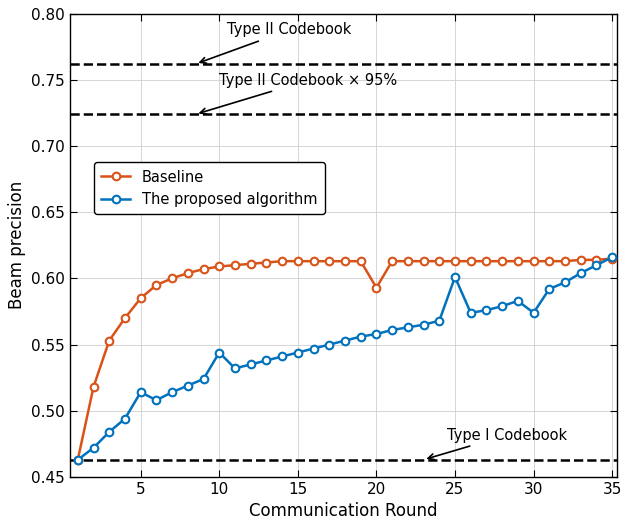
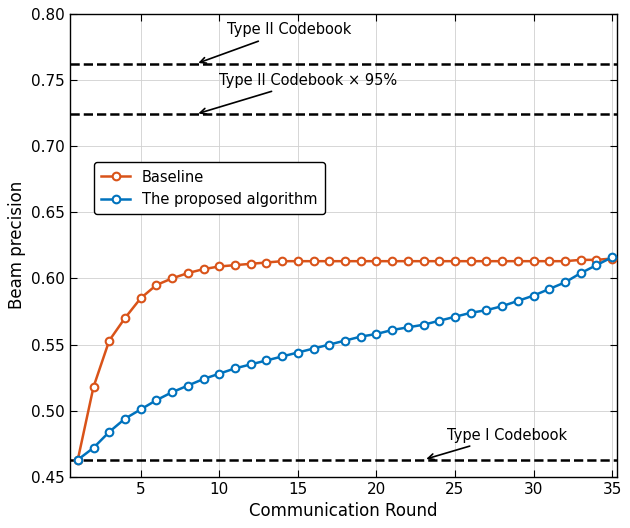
The proposed algorithm/5: 0.514 -> 0.501
The proposed algorithm/10: 0.544 -> 0.528
Baseline/20: 0.593 -> 0.613
The proposed algorithm/25: 0.601 -> 0.571
The proposed algorithm/30: 0.574 -> 0.587
